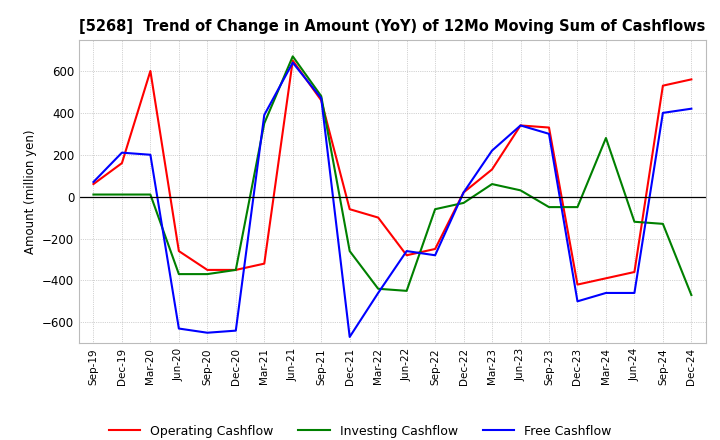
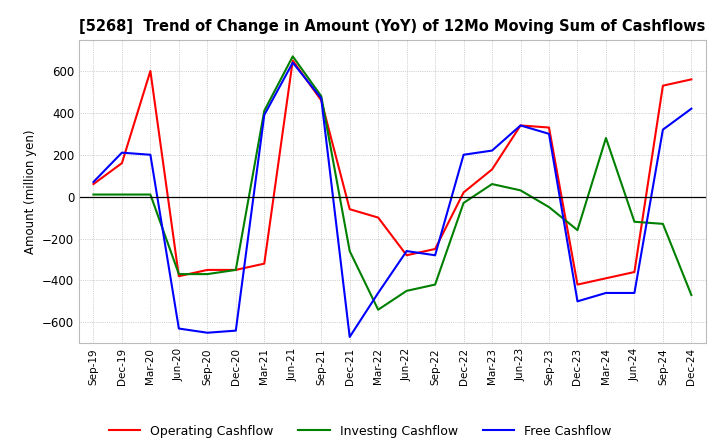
Operating Cashflow/Jun-20: -260 -> -380
Investing Cashflow/Mar-21: 350 -> 410
Investing Cashflow/Mar-22: -440 -> -540
Investing Cashflow/Sep-22: -60 -> -420
Free Cashflow/Dec-22: 20 -> 200
Investing Cashflow/Dec-23: -50 -> -160
Free Cashflow/Sep-24: 400 -> 320
